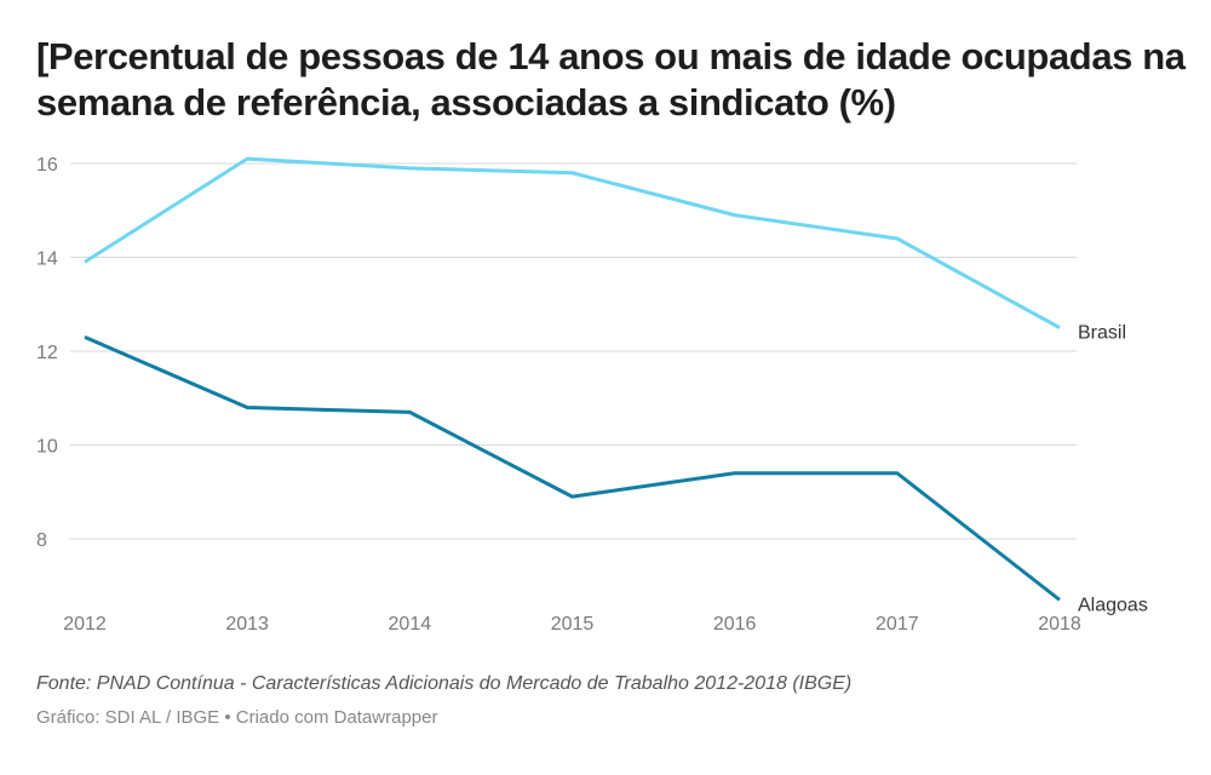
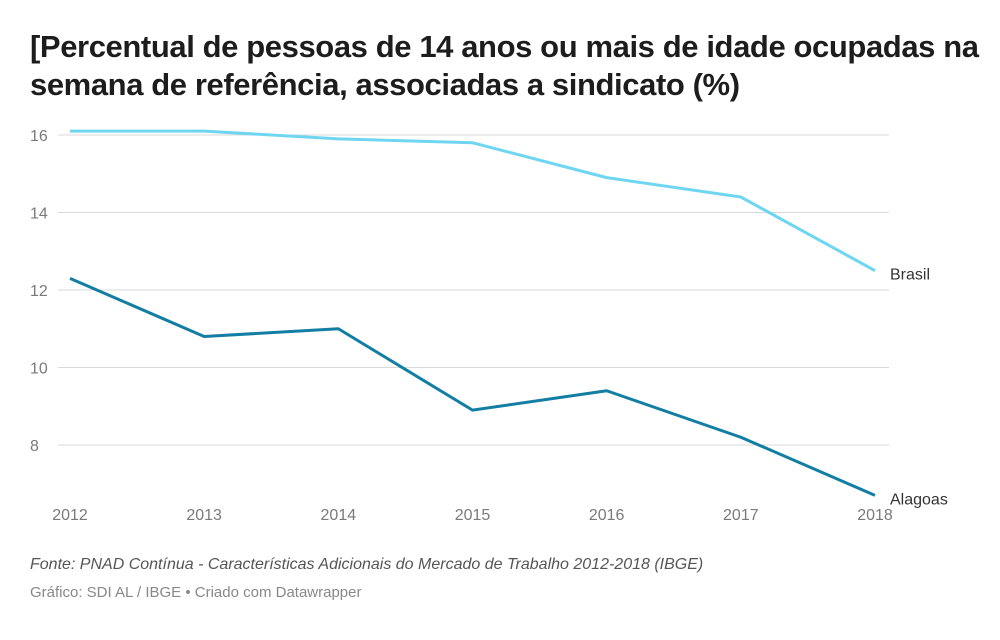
Brasil/2012: 13.9 -> 16.1
Alagoas/2014: 10.7 -> 11.0
Alagoas/2017: 9.4 -> 8.2
